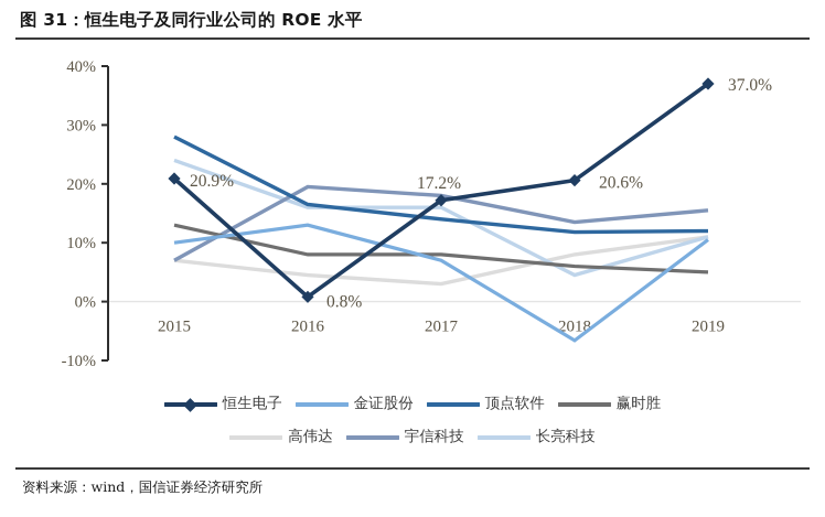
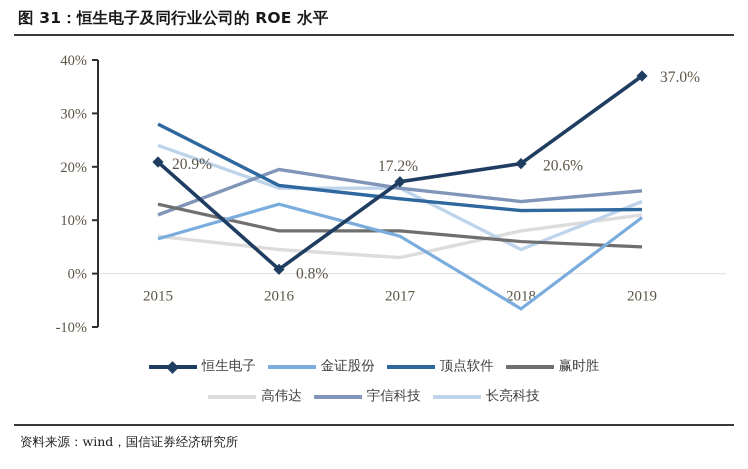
金证股份/2015: 10% -> 6%
宇信科技/2015: 7% -> 11%
宇信科技/2017: 18% -> 16%
长亮科技/2019: 11% -> 14%
